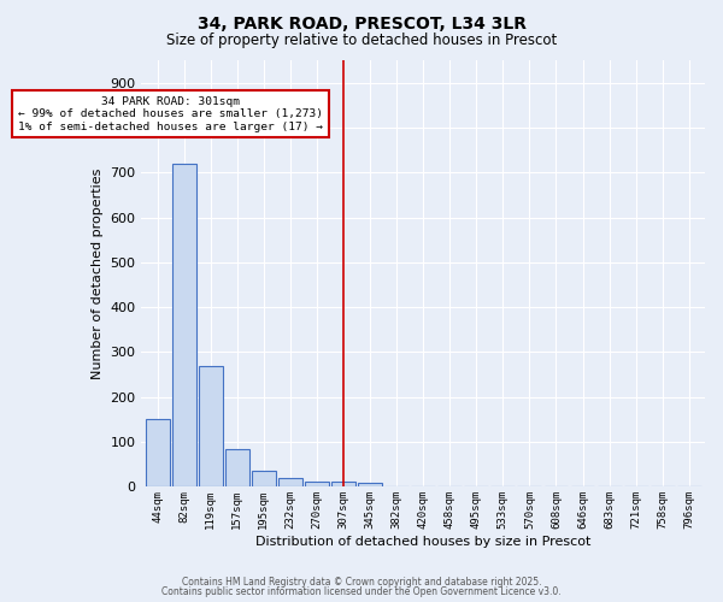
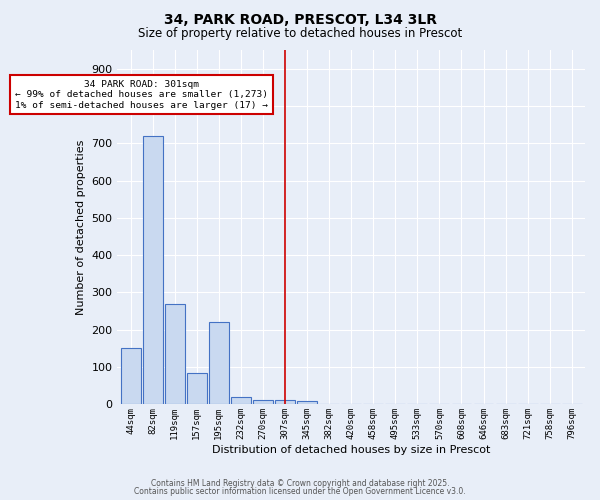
195sqm: 37 -> 220
